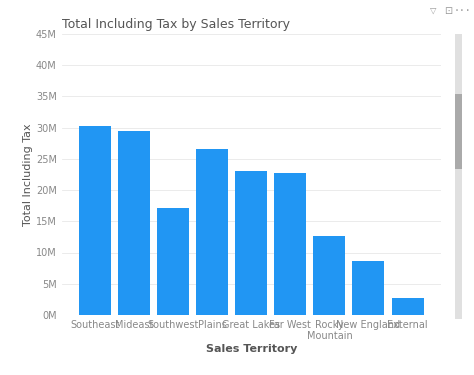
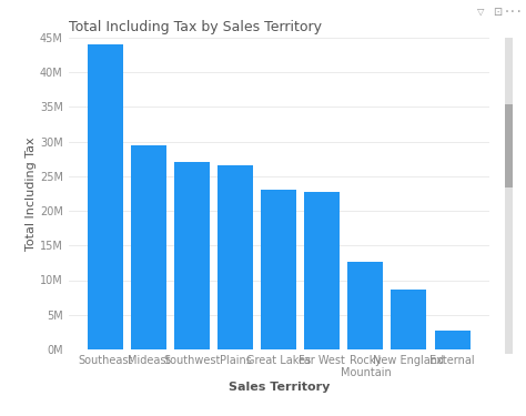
Southeast: 30.2M -> 44.0M
Southwest: 17.2M -> 27.0M
